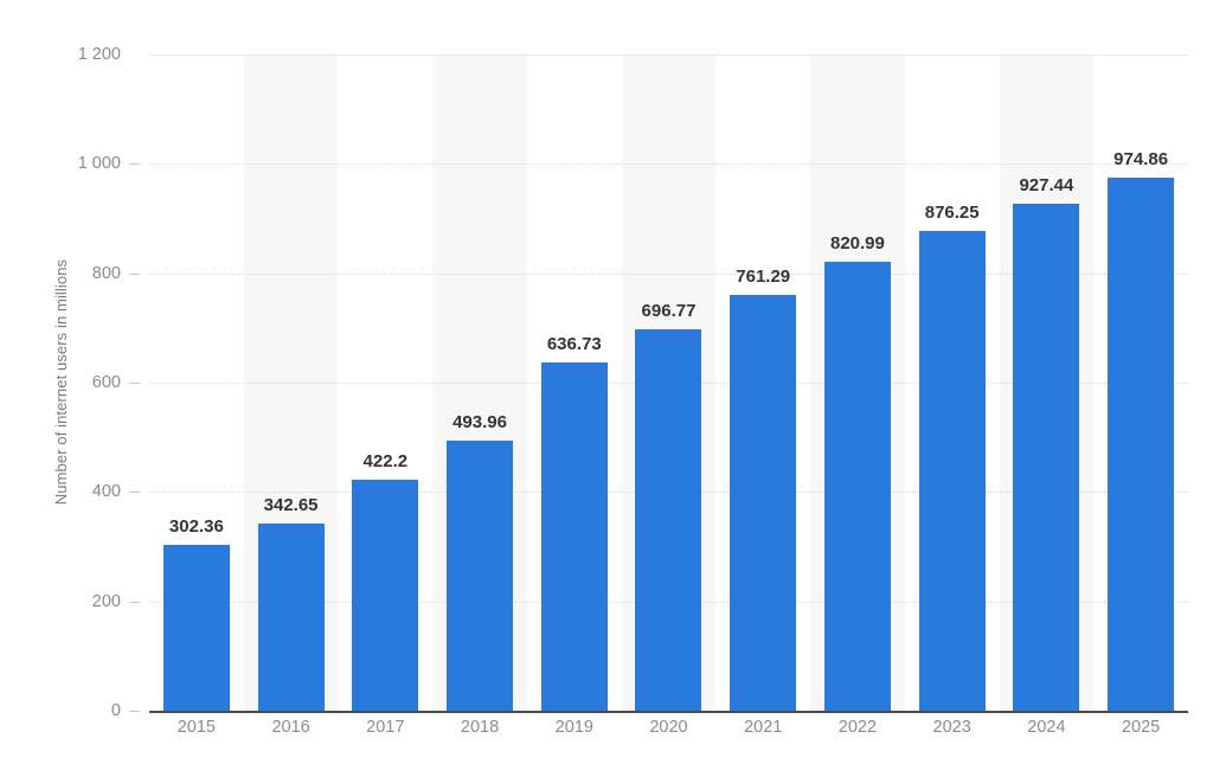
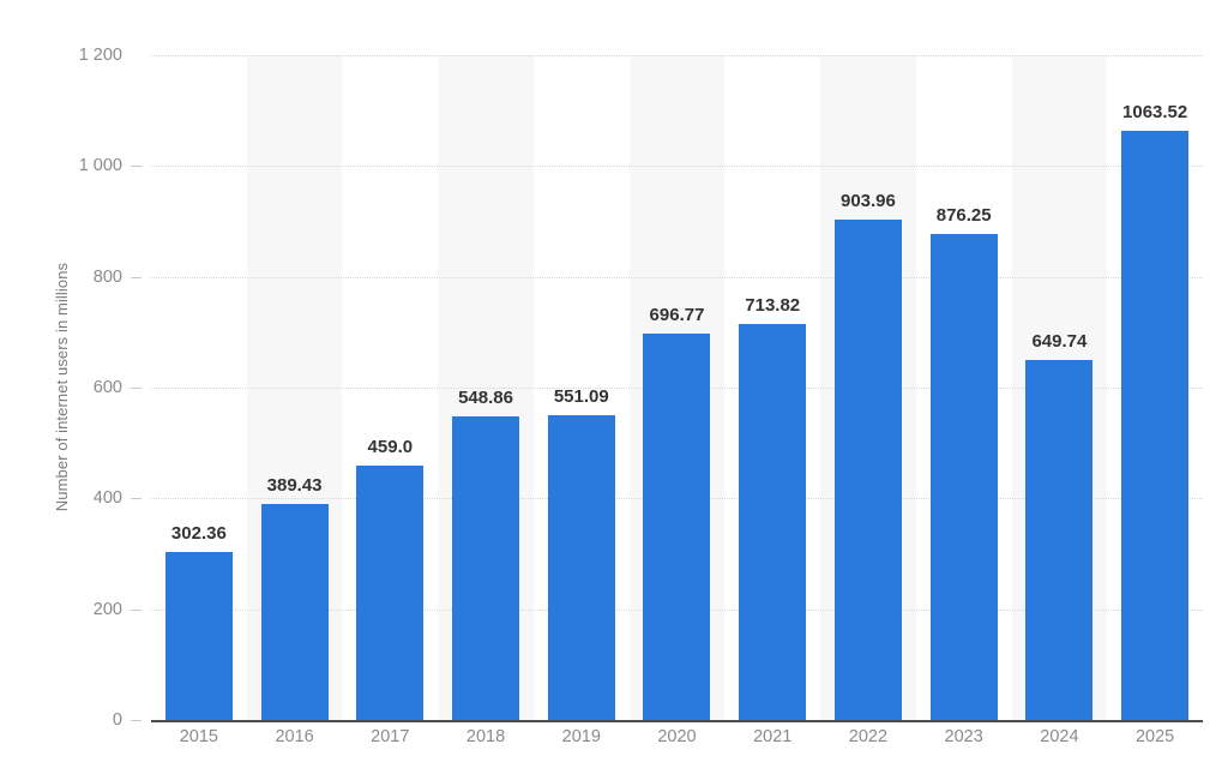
2016: 342.65 -> 389.43
2017: 422.2 -> 459.0
2018: 493.96 -> 548.86
2019: 636.73 -> 551.09
2021: 761.29 -> 713.82
2022: 820.99 -> 903.96
2024: 927.44 -> 649.74
2025: 974.86 -> 1063.52
